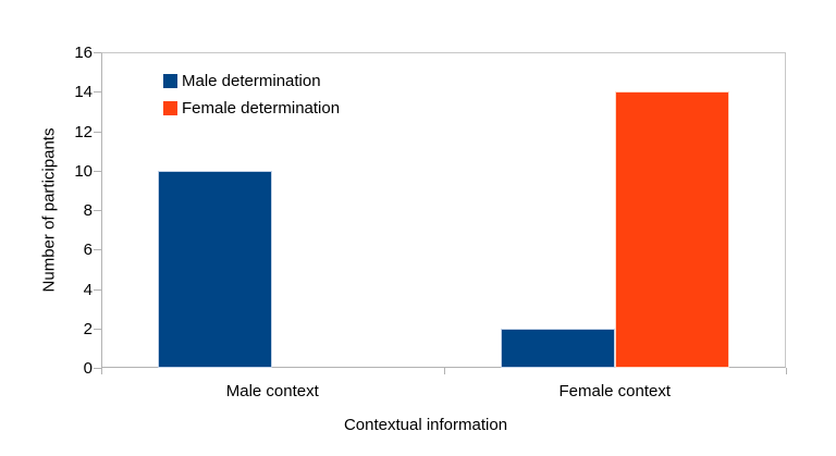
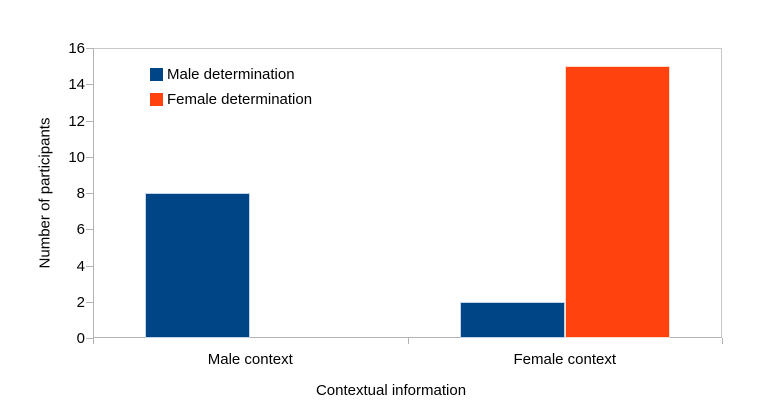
Male determination/Male context: 10 -> 8
Female determination/Female context: 14 -> 15
